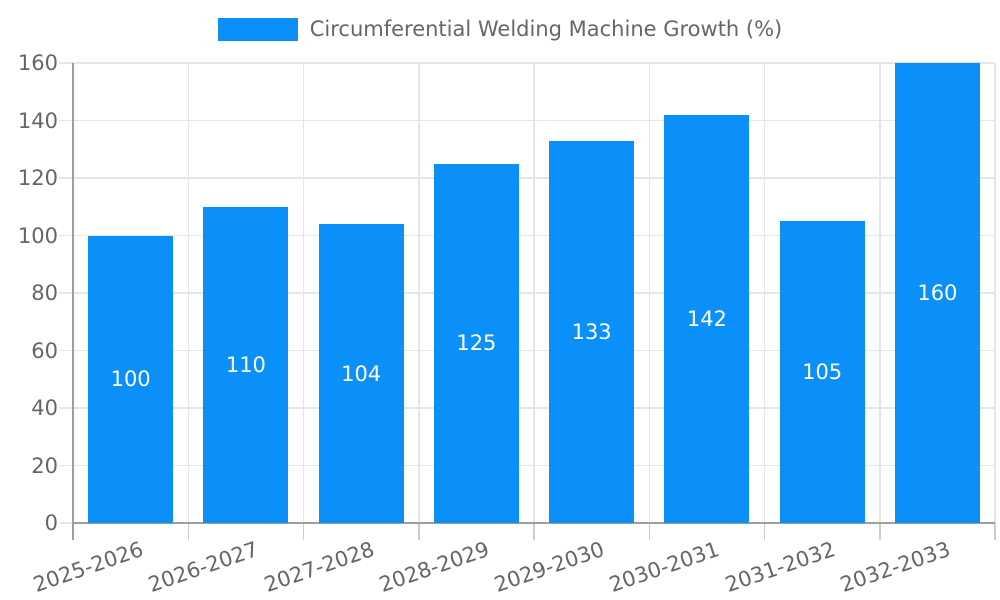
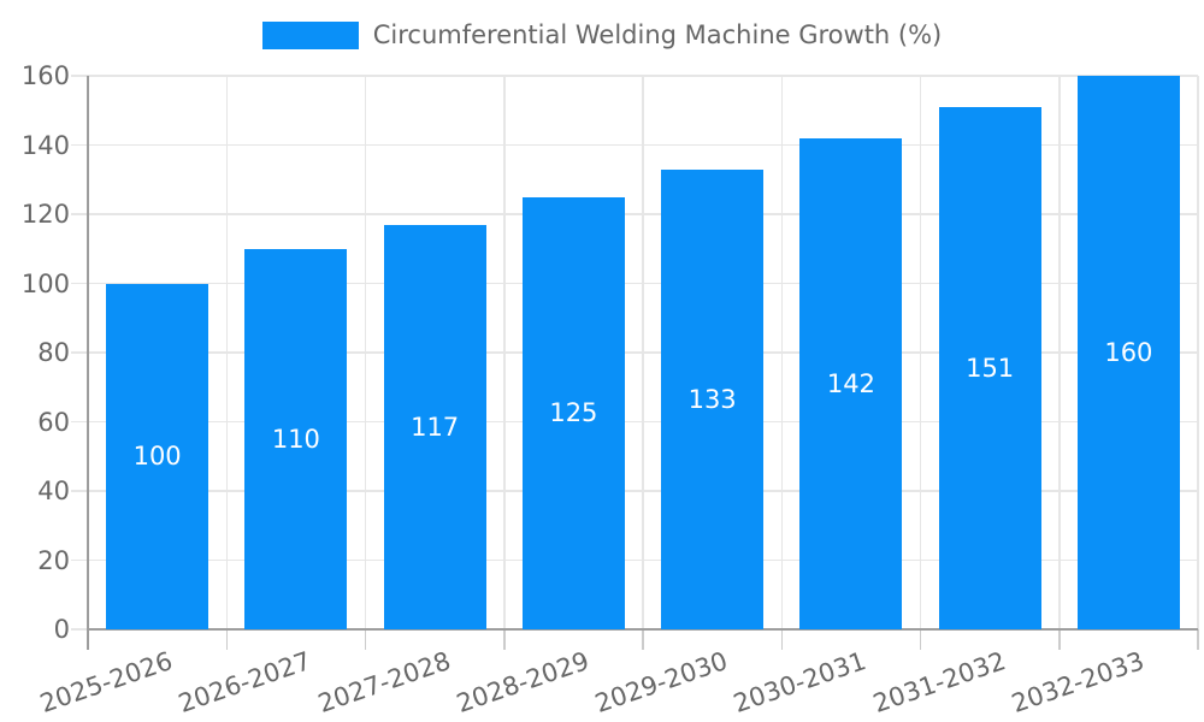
2027-2028: 104 -> 117
2031-2032: 105 -> 151
